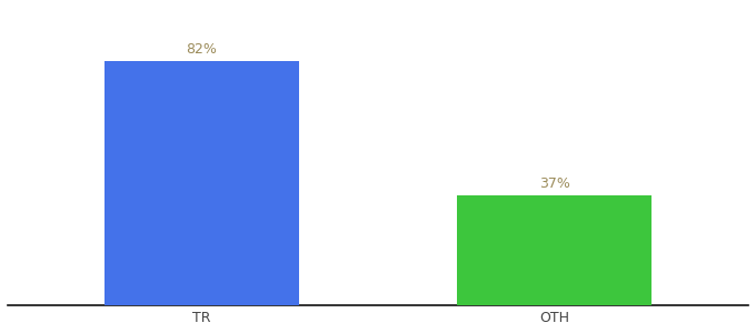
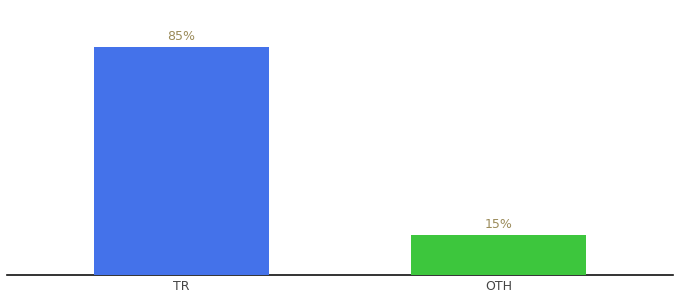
TR: 82% -> 85%
OTH: 37% -> 15%
